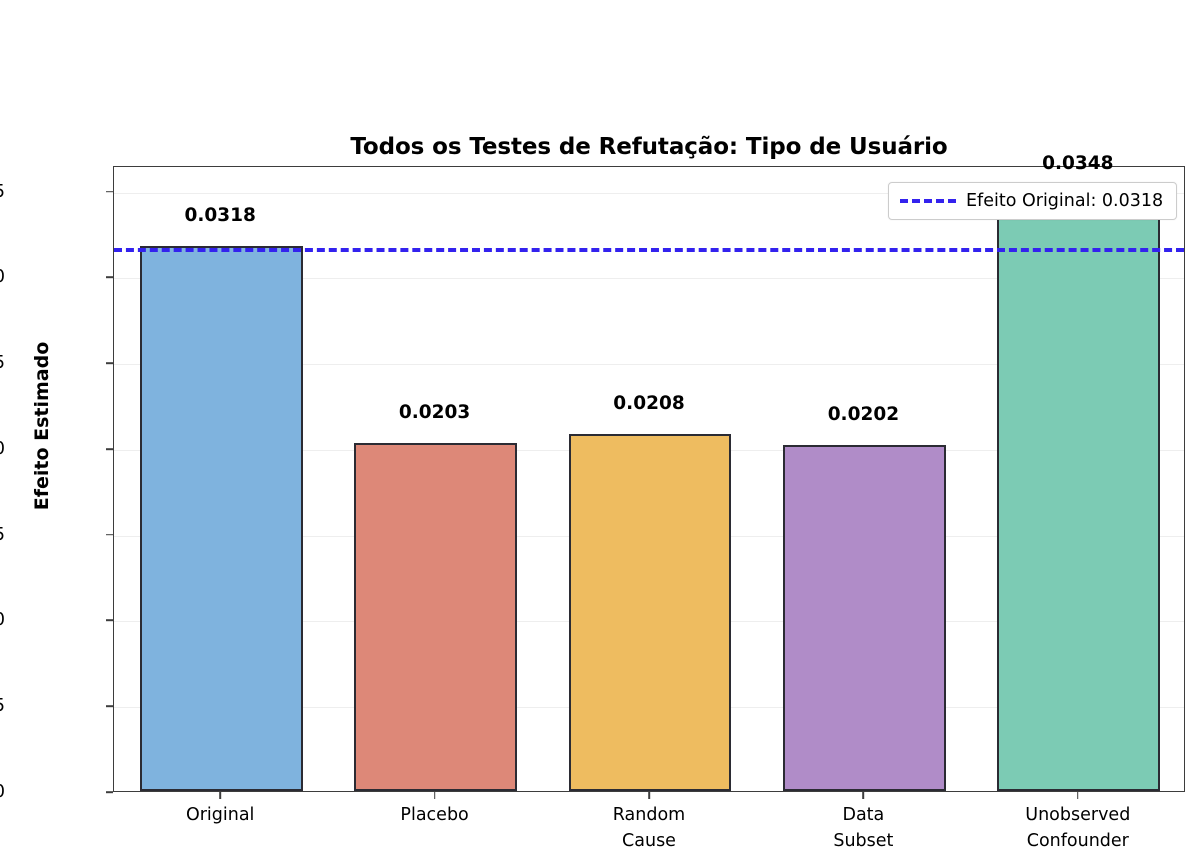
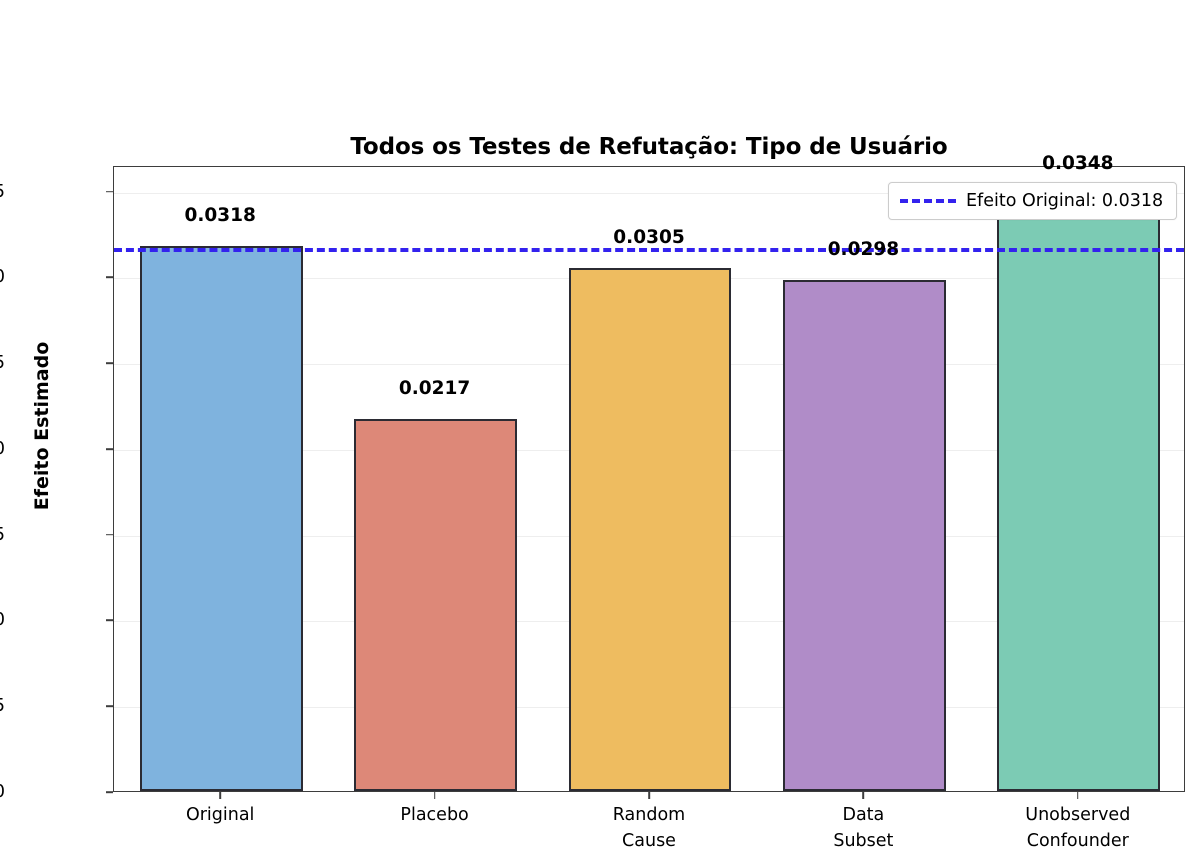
Placebo: 0.0203 -> 0.0217
Random Cause: 0.0208 -> 0.0305
Data Subset: 0.0202 -> 0.0298
